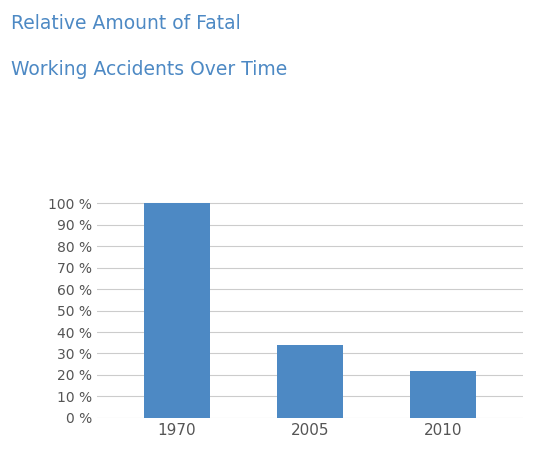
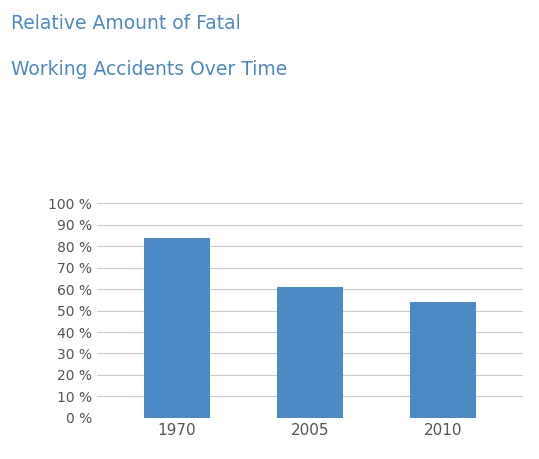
1970: 100 % -> 84 %
2005: 34 % -> 61 %
2010: 22 % -> 54 %
